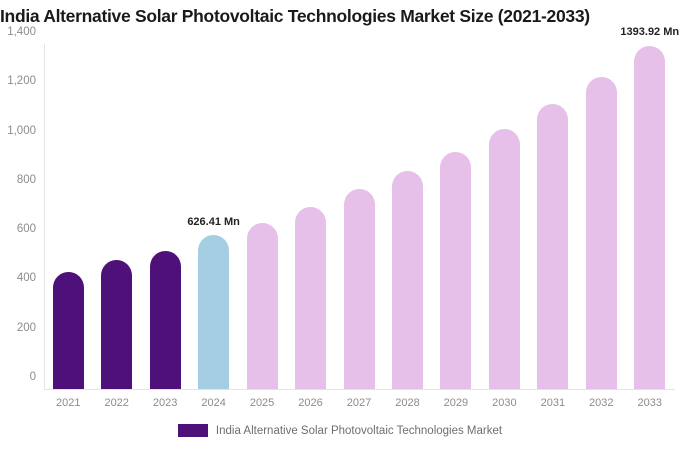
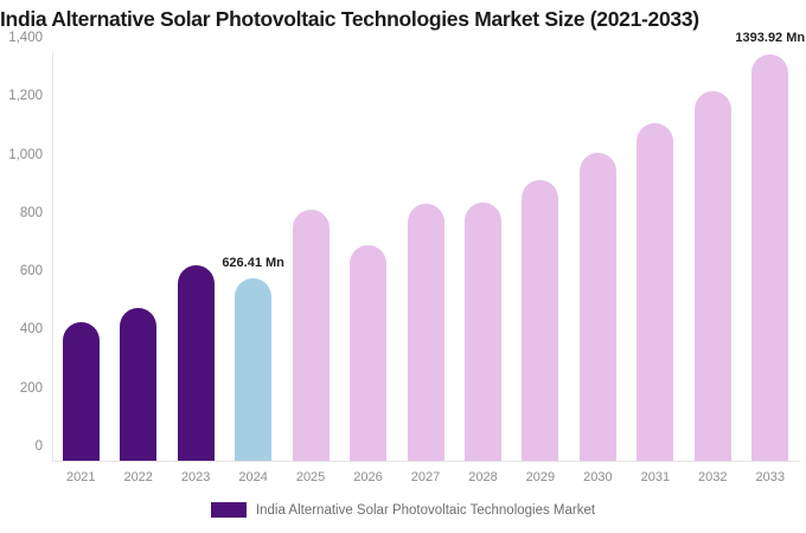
2023: 560 -> 670
2025: 670 -> 860
2027: 810 -> 880
